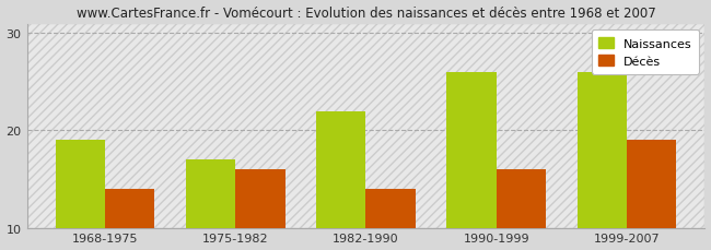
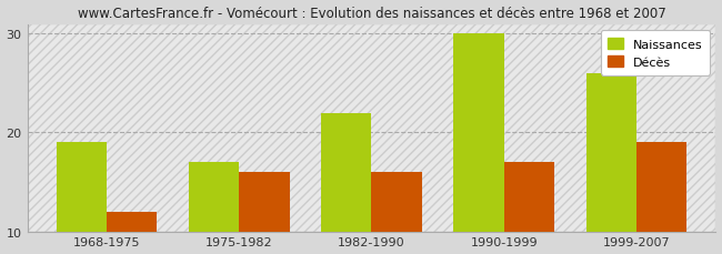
Décès/1968-1975: 14 -> 12
Décès/1982-1990: 14 -> 16
Naissances/1990-1999: 26 -> 30
Décès/1990-1999: 16 -> 17
